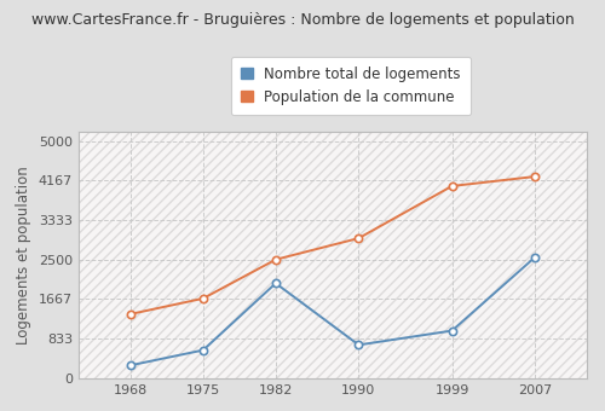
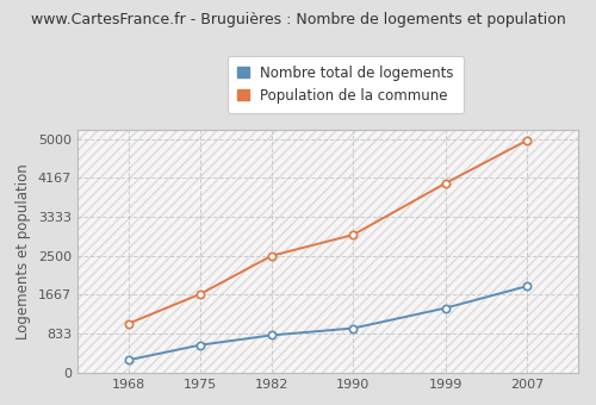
Population de la commune/1968: 1350 -> 1050
Nombre total de logements/1982: 2000 -> 800
Nombre total de logements/1990: 700 -> 950
Nombre total de logements/1999: 1000 -> 1380
Nombre total de logements/2007: 2550 -> 1850
Population de la commune/2007: 4250 -> 4970
